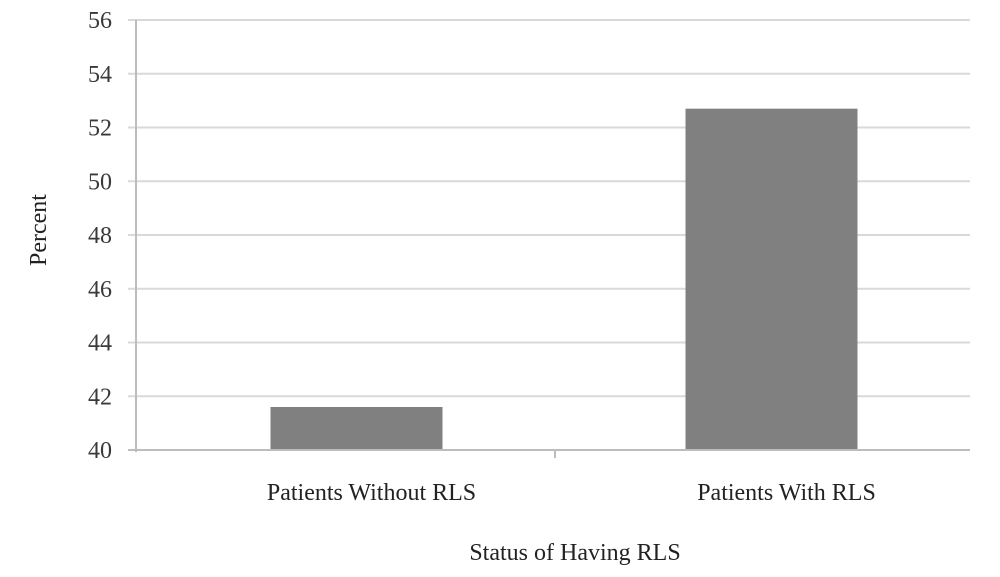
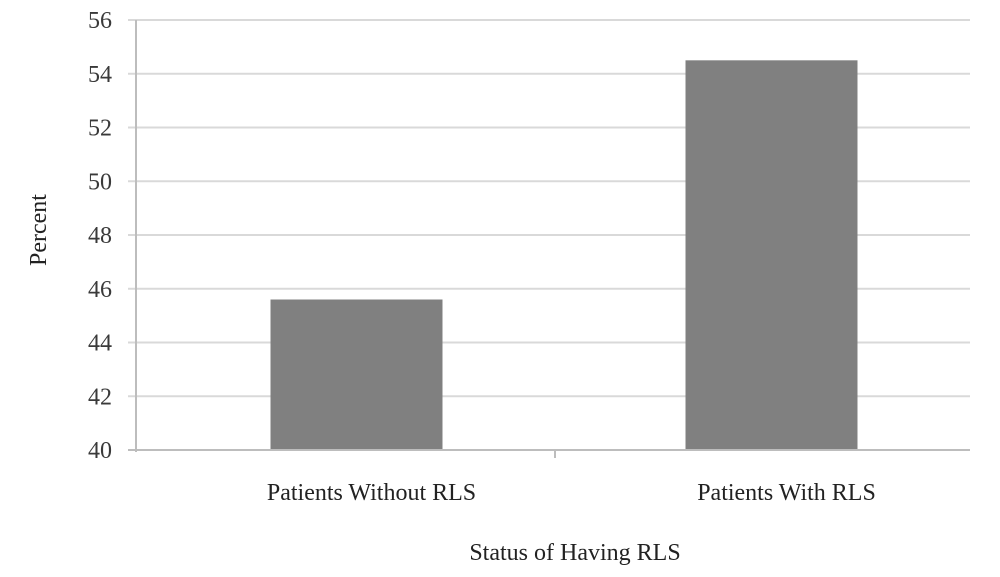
Patients Without RLS: 41.6 -> 45.6
Patients With RLS: 52.7 -> 54.5
